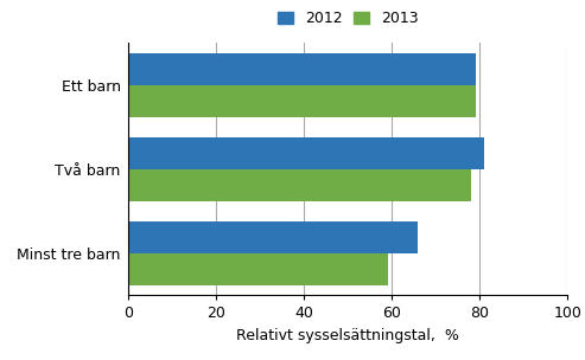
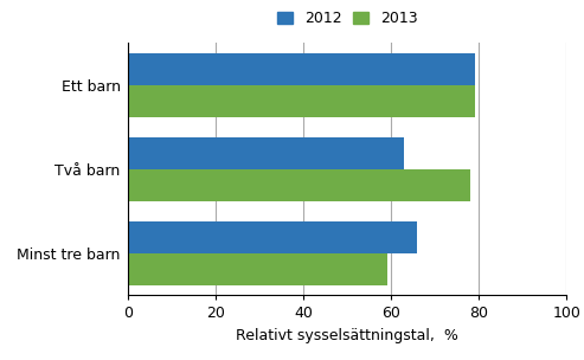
2012/Två barn: 81 -> 63
